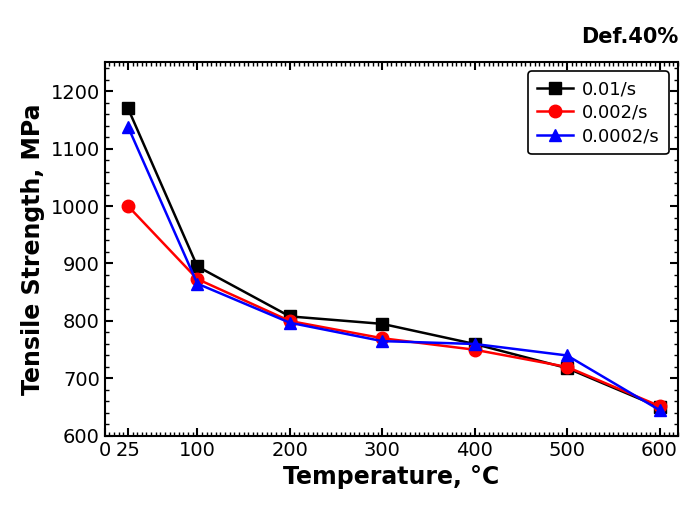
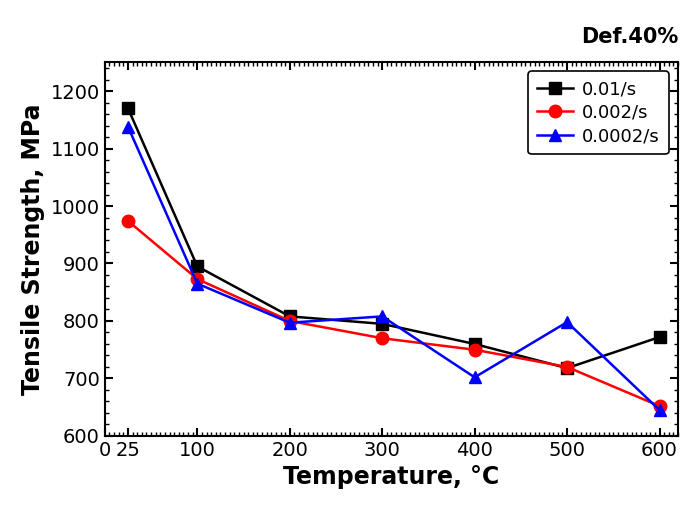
0.002/s/25: 1000 -> 974
0.0002/s/300: 765 -> 808
0.0002/s/400: 760 -> 702
0.0002/s/500: 740 -> 798
0.01/s/600: 650 -> 772
